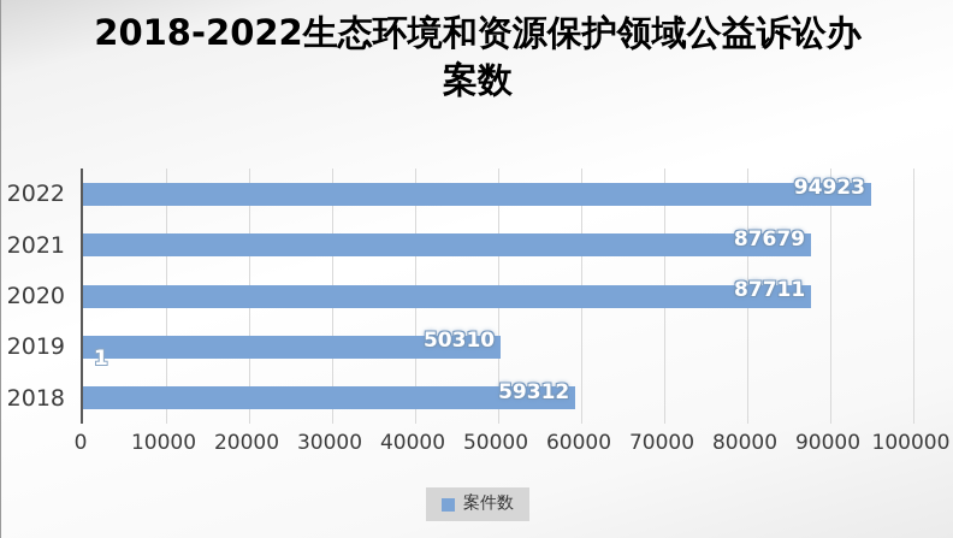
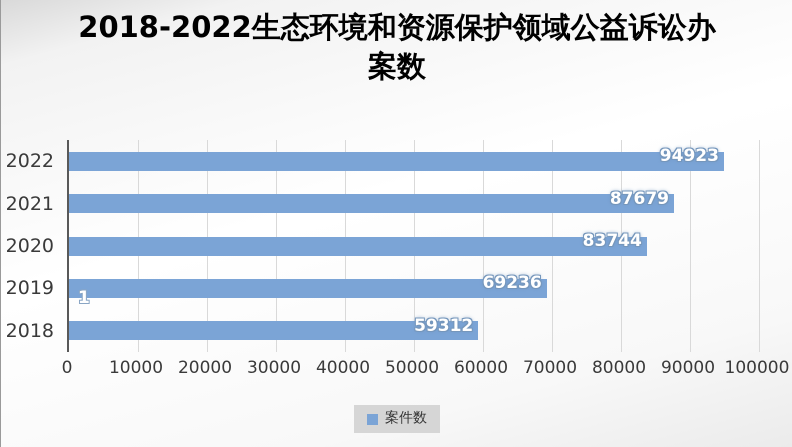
2020: 87711 -> 83744
2019: 50310 -> 69236
